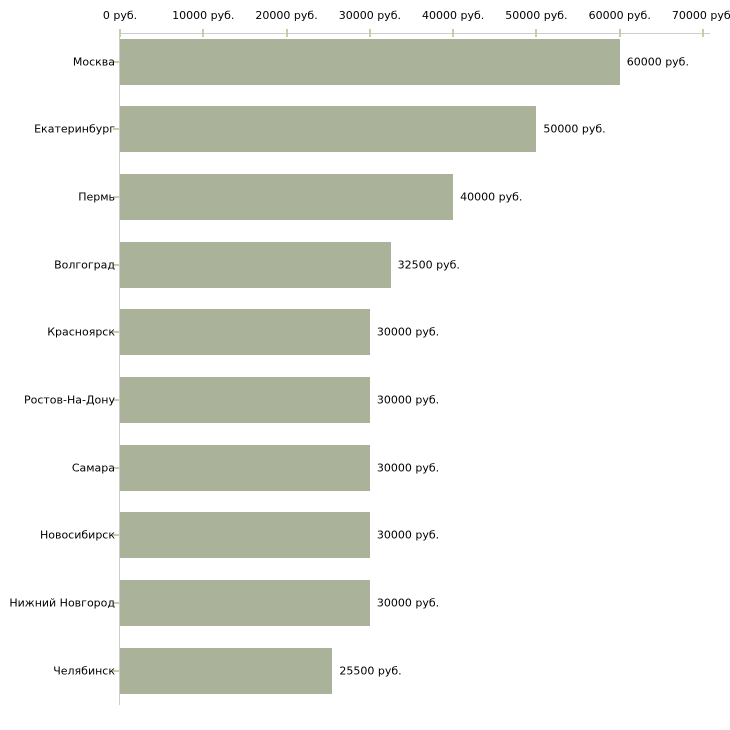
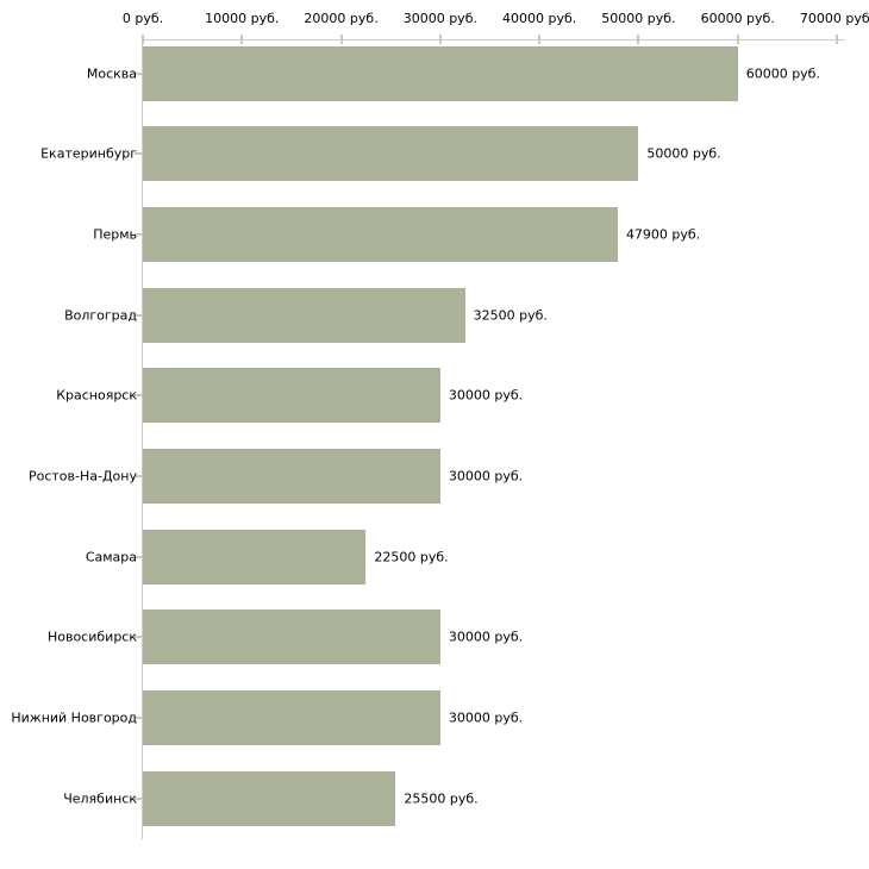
Пермь: 40000 -> 47900
Самара: 30000 -> 22500
